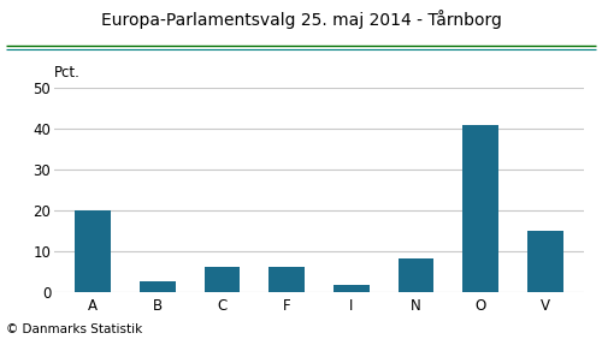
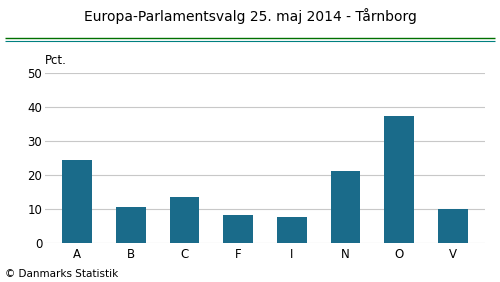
A: 20.0 -> 24.5
B: 2.5 -> 10.5
C: 6.0 -> 13.5
F: 6.0 -> 8.0
I: 1.5 -> 7.5
N: 8.0 -> 21.0
O: 41.0 -> 37.5
V: 15.0 -> 10.0
